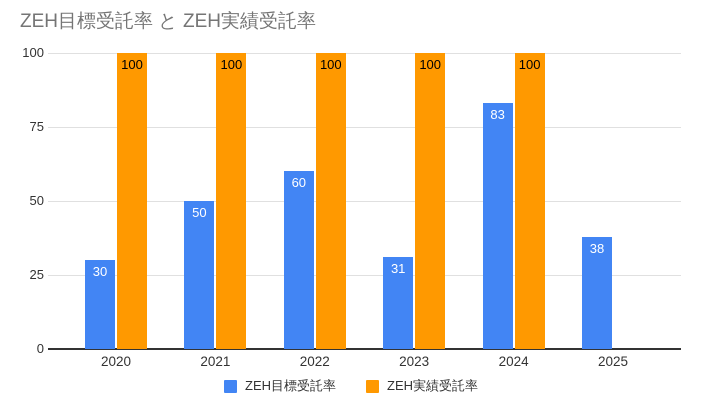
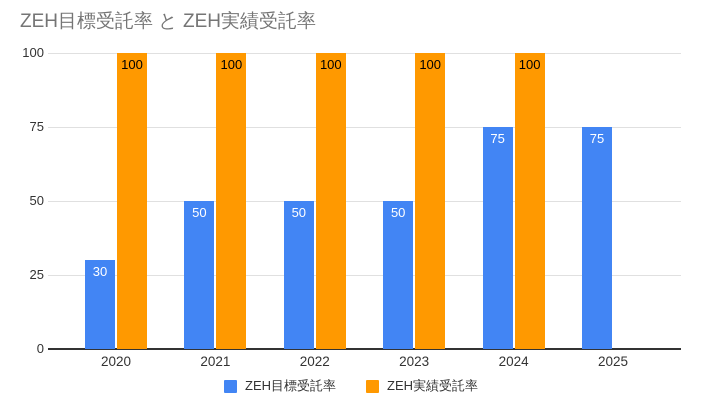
ZEH目標受託率/2022: 60 -> 50
ZEH目標受託率/2023: 31 -> 50
ZEH目標受託率/2024: 83 -> 75
ZEH目標受託率/2025: 38 -> 75
